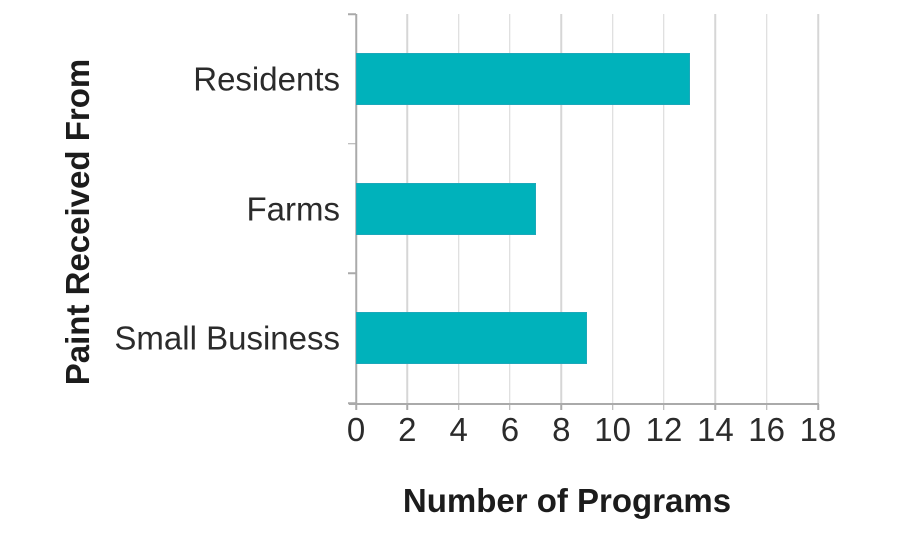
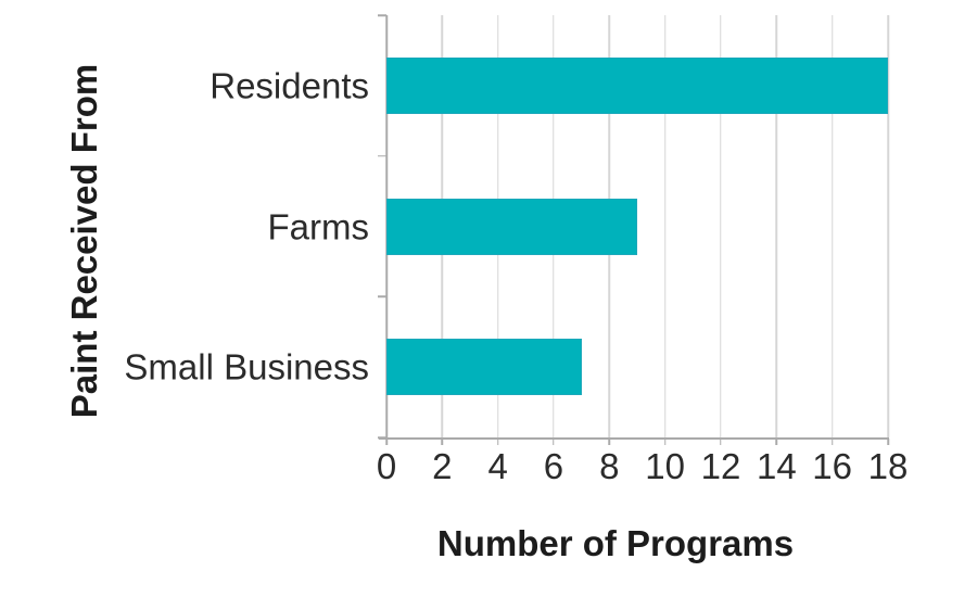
Residents: 13 -> 18
Farms: 7 -> 9
Small Business: 9 -> 7
